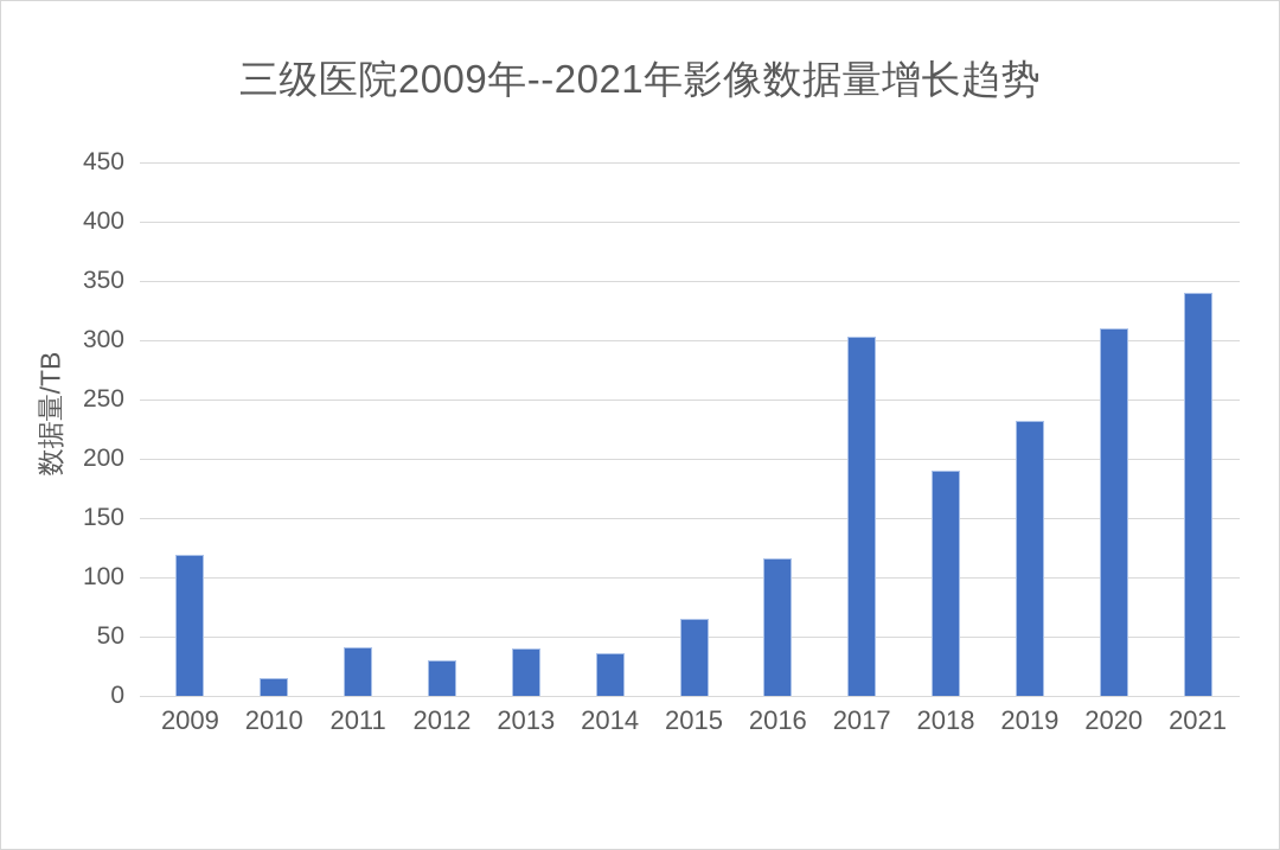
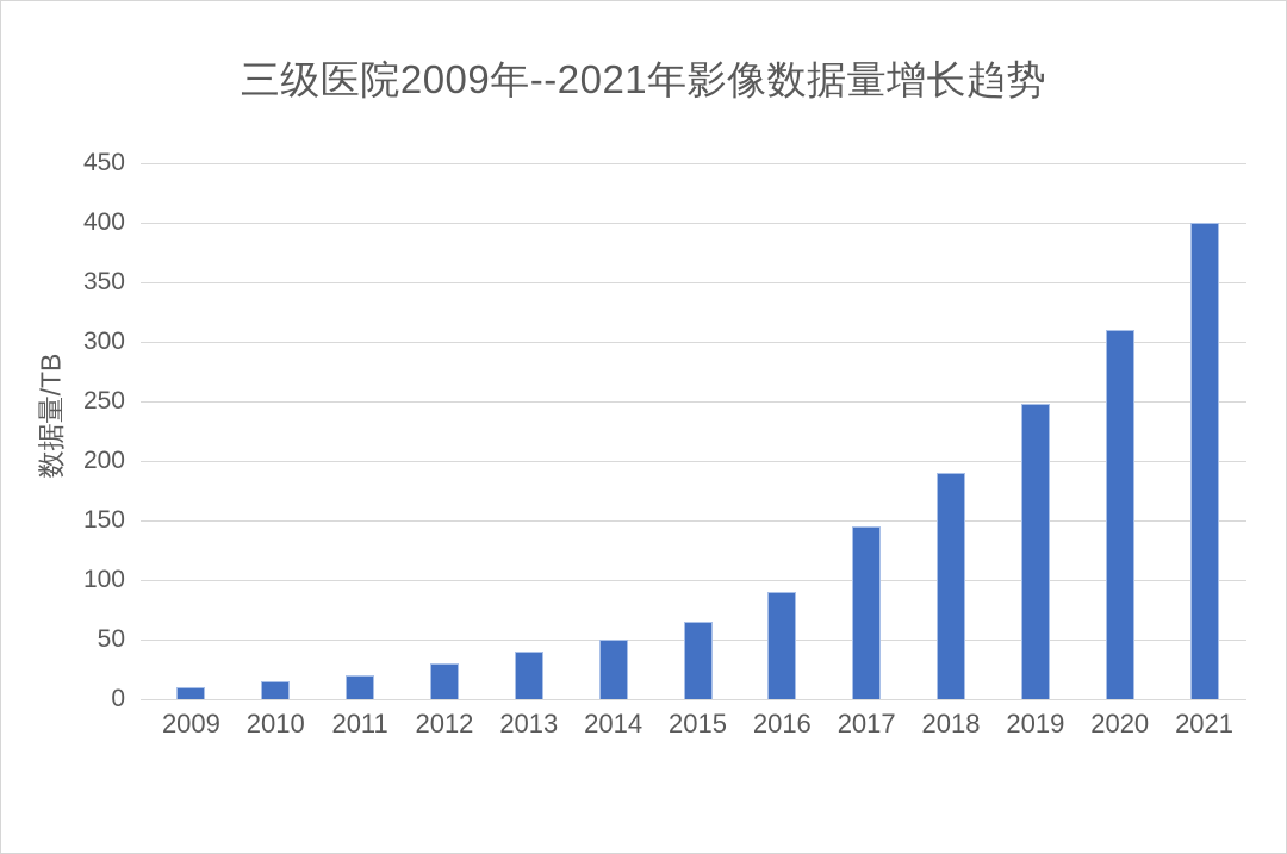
2009: 119 -> 10
2011: 41 -> 20
2014: 36 -> 50
2016: 116 -> 90
2017: 303 -> 145
2019: 232 -> 248
2021: 340 -> 400
